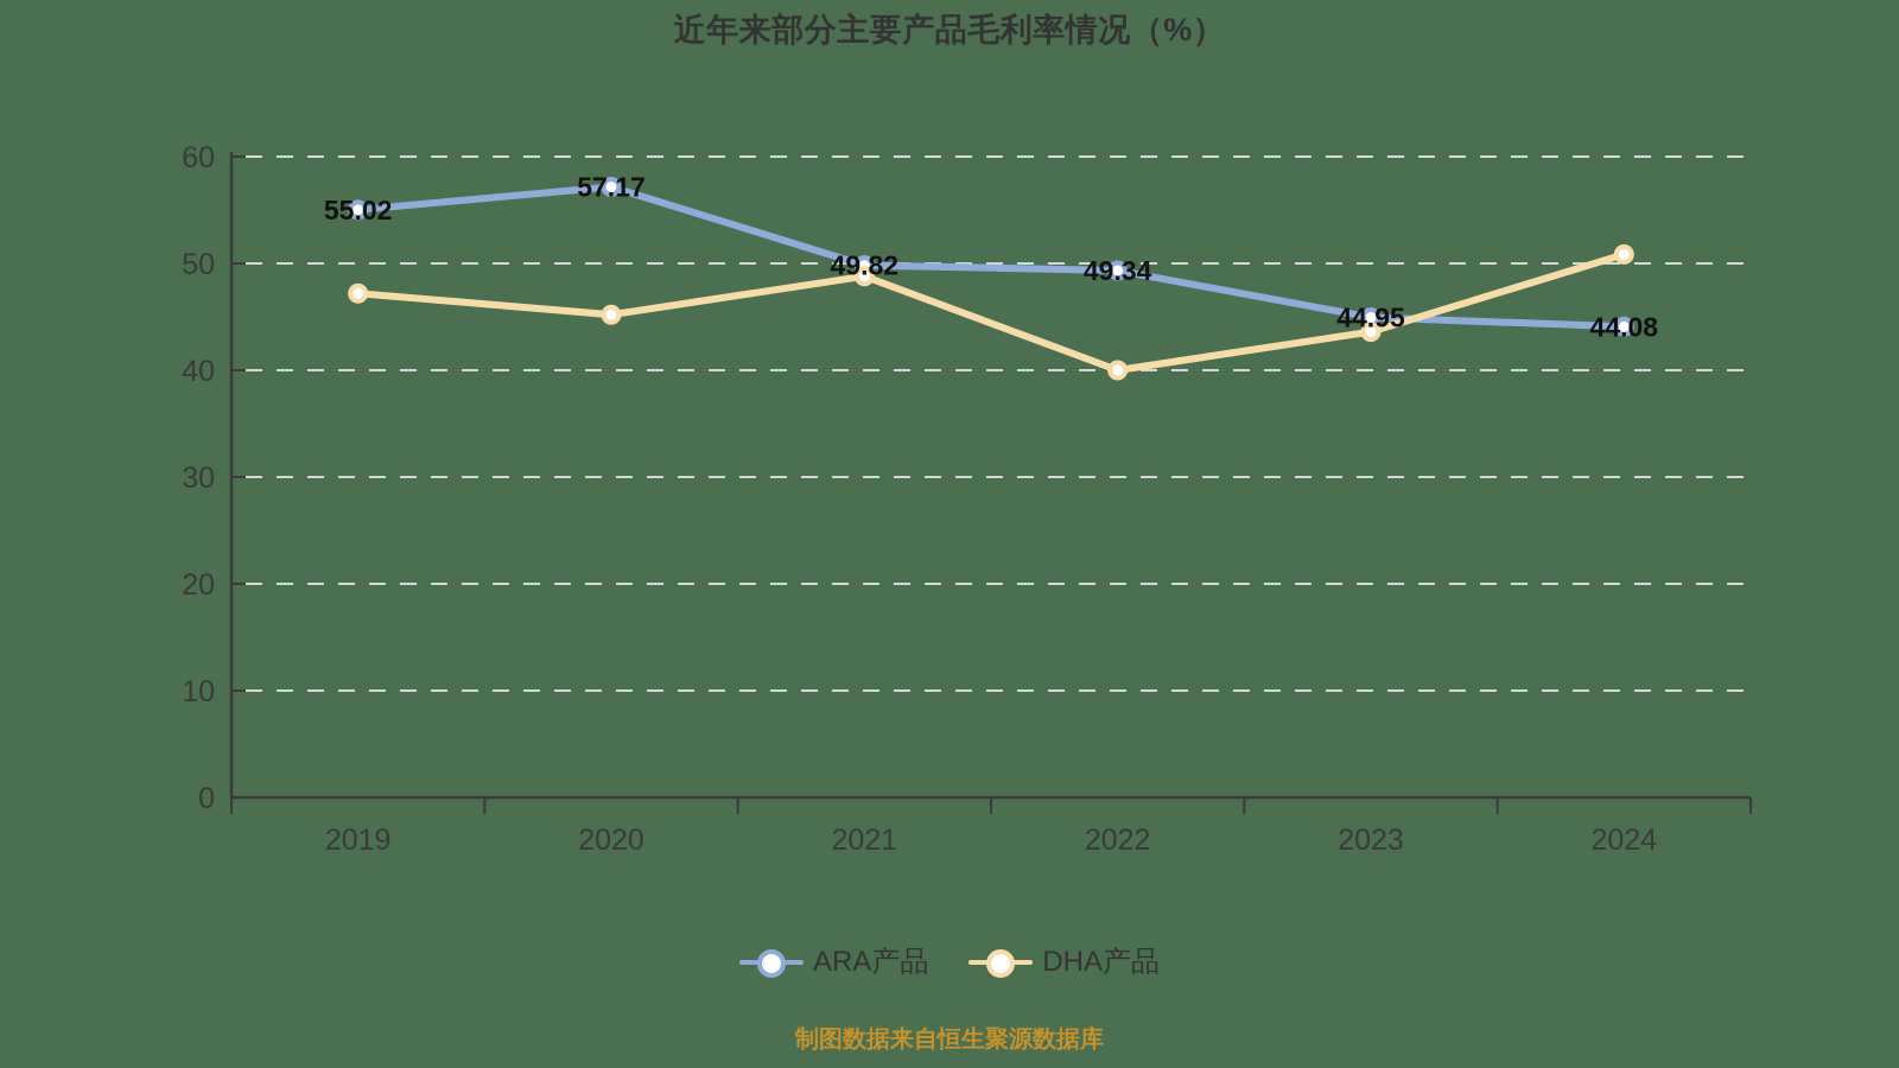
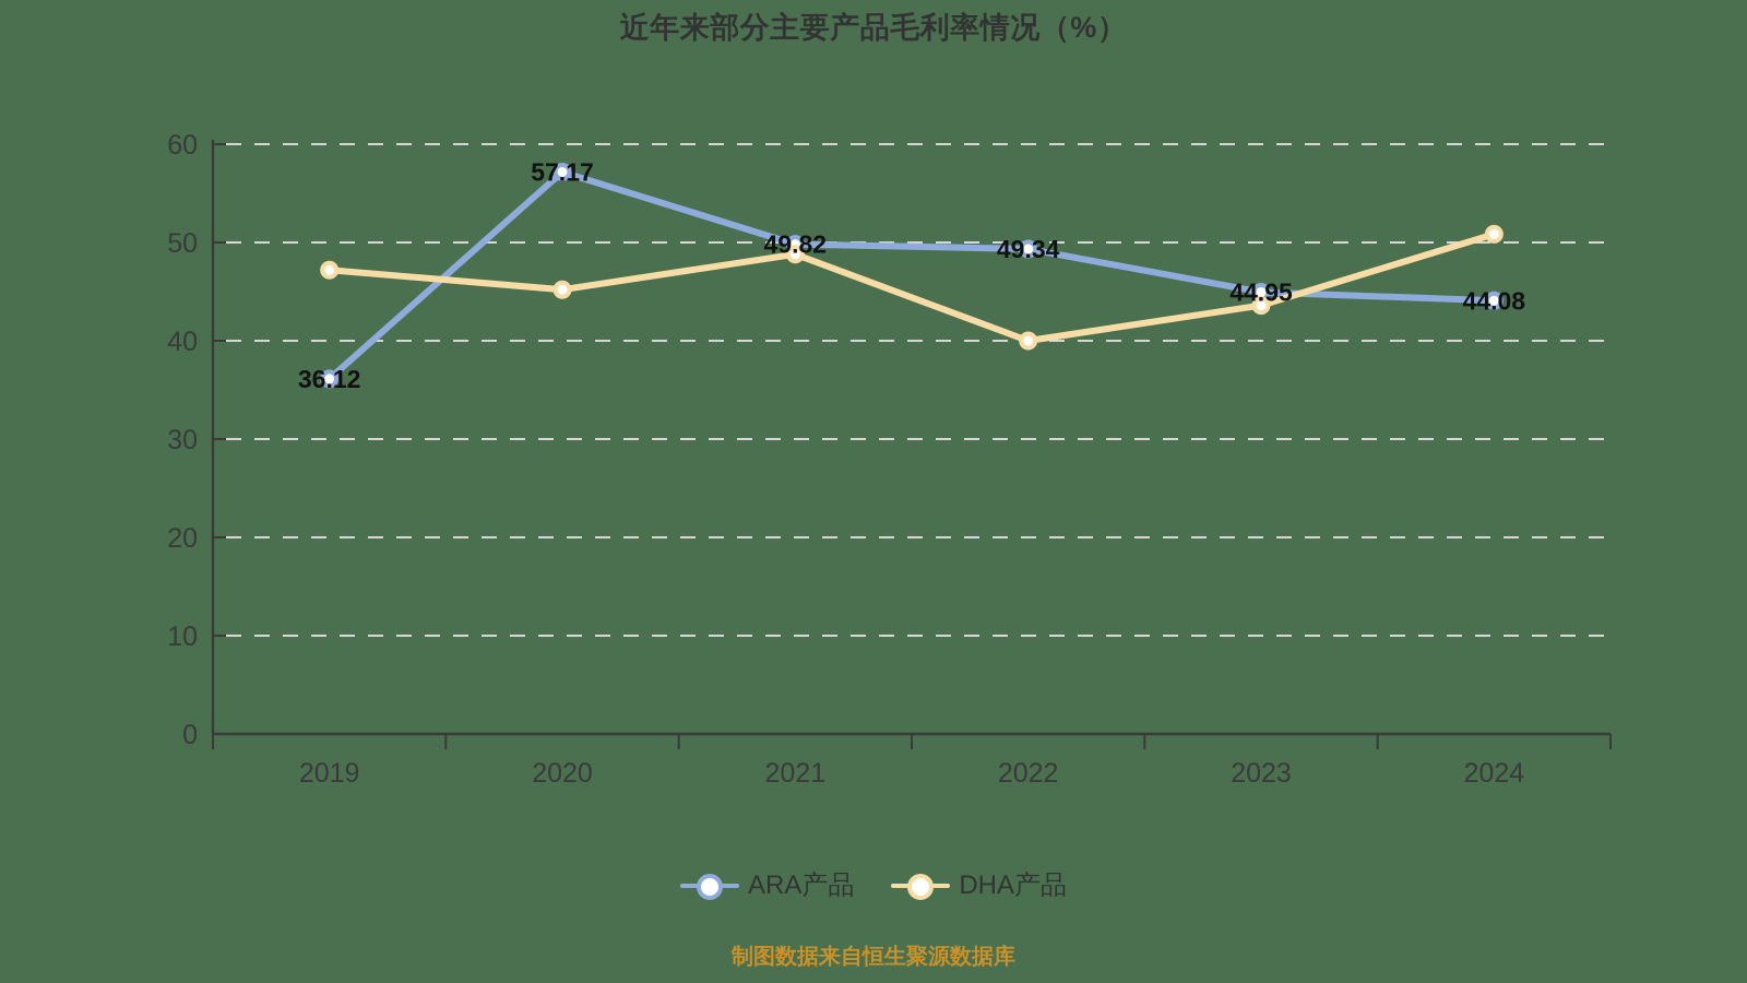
ARA产品/2019: 55.02 -> 36.12
